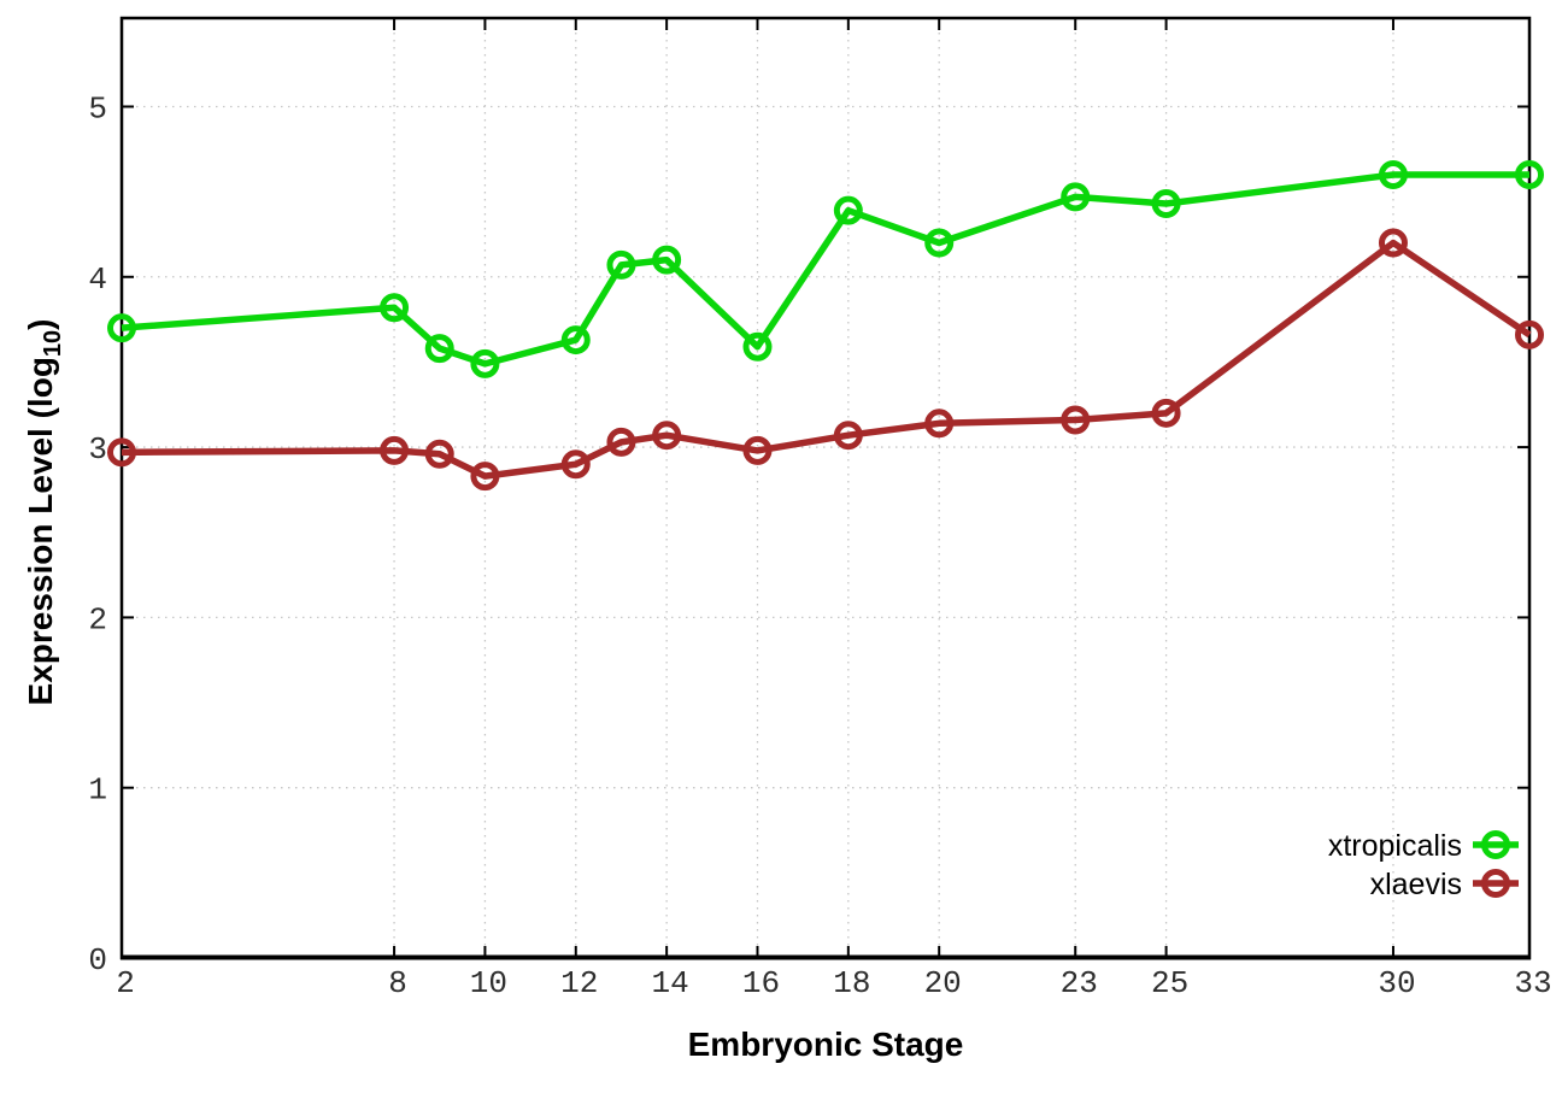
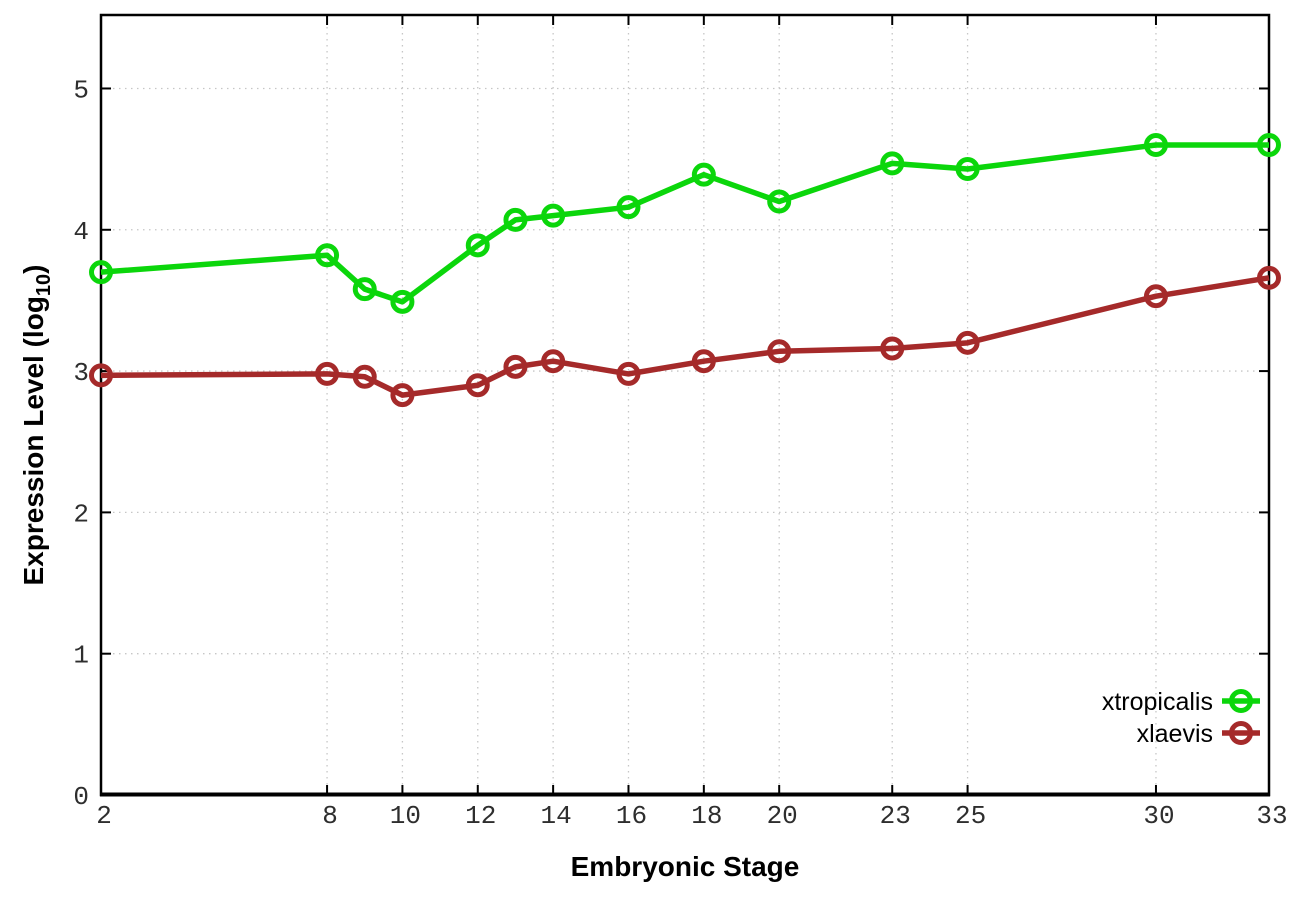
xtropicalis/12: 3.63 -> 3.89
xtropicalis/16: 3.59 -> 4.16
xlaevis/30: 4.20 -> 3.53
